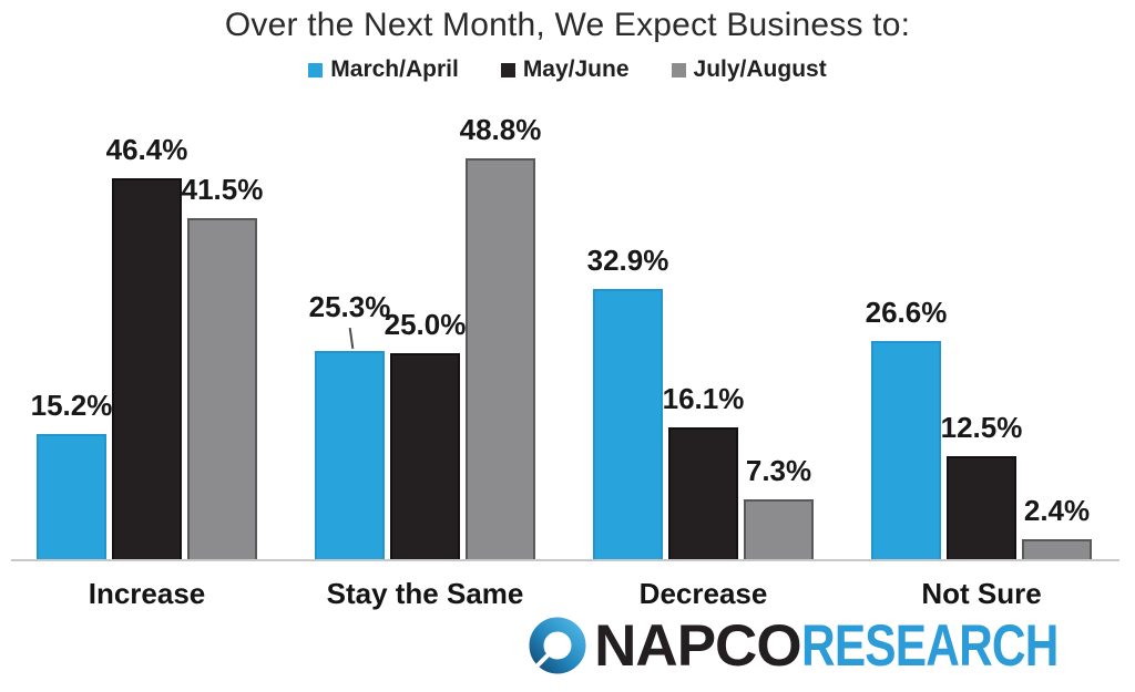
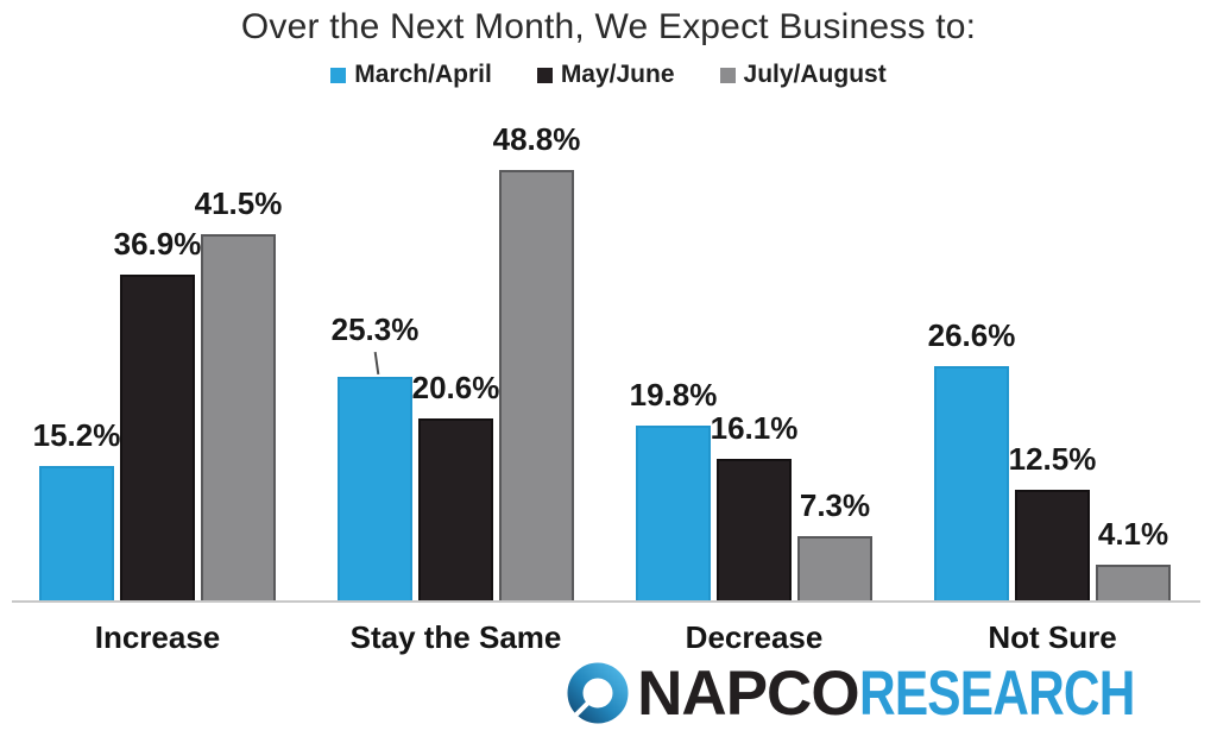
May/June/Increase: 46.4% -> 36.9%
May/June/Stay the Same: 25.0% -> 20.6%
March/April/Decrease: 32.9% -> 19.8%
July/August/Not Sure: 2.4% -> 4.1%
